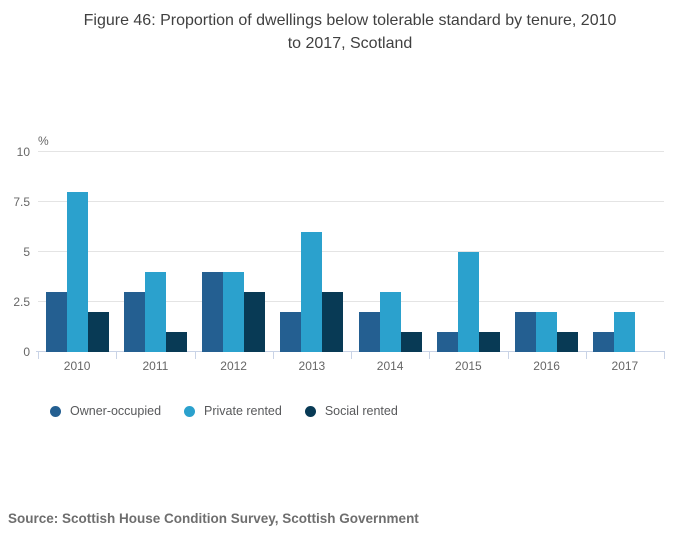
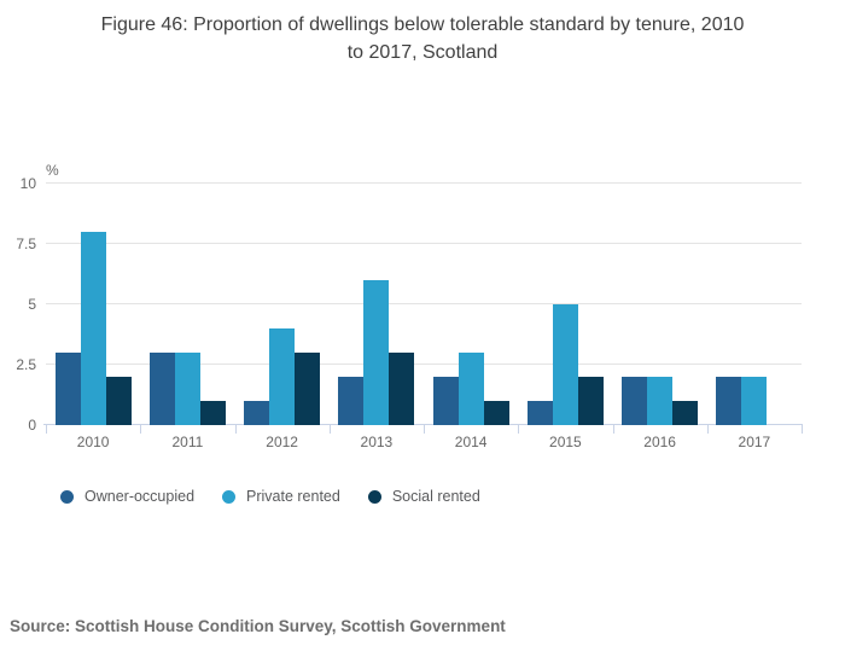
Private rented/2011: 4 -> 3
Owner-occupied/2012: 4 -> 1
Social rented/2015: 1 -> 2
Owner-occupied/2017: 1 -> 2
